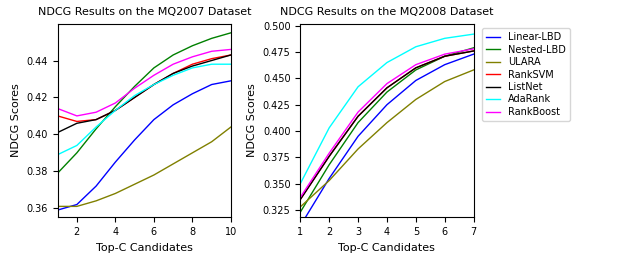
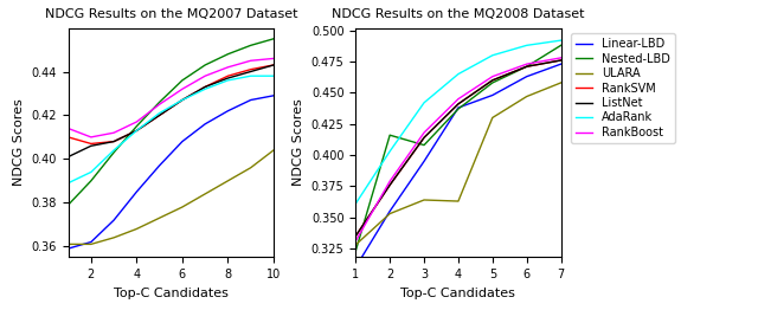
NDCG Results on the MQ2008 Dataset/AdaRank/1: 0.350 -> 0.361
NDCG Results on the MQ2008 Dataset/RankBoost/1: 0.337 -> 0.331
NDCG Results on the MQ2008 Dataset/Nested-LBD/2: 0.368 -> 0.416
NDCG Results on the MQ2008 Dataset/ULARA/3: 0.383 -> 0.364
NDCG Results on the MQ2008 Dataset/Linear-LBD/4: 0.425 -> 0.438
NDCG Results on the MQ2008 Dataset/ULARA/4: 0.408 -> 0.363
NDCG Results on the MQ2008 Dataset/Nested-LBD/7: 0.479 -> 0.488
